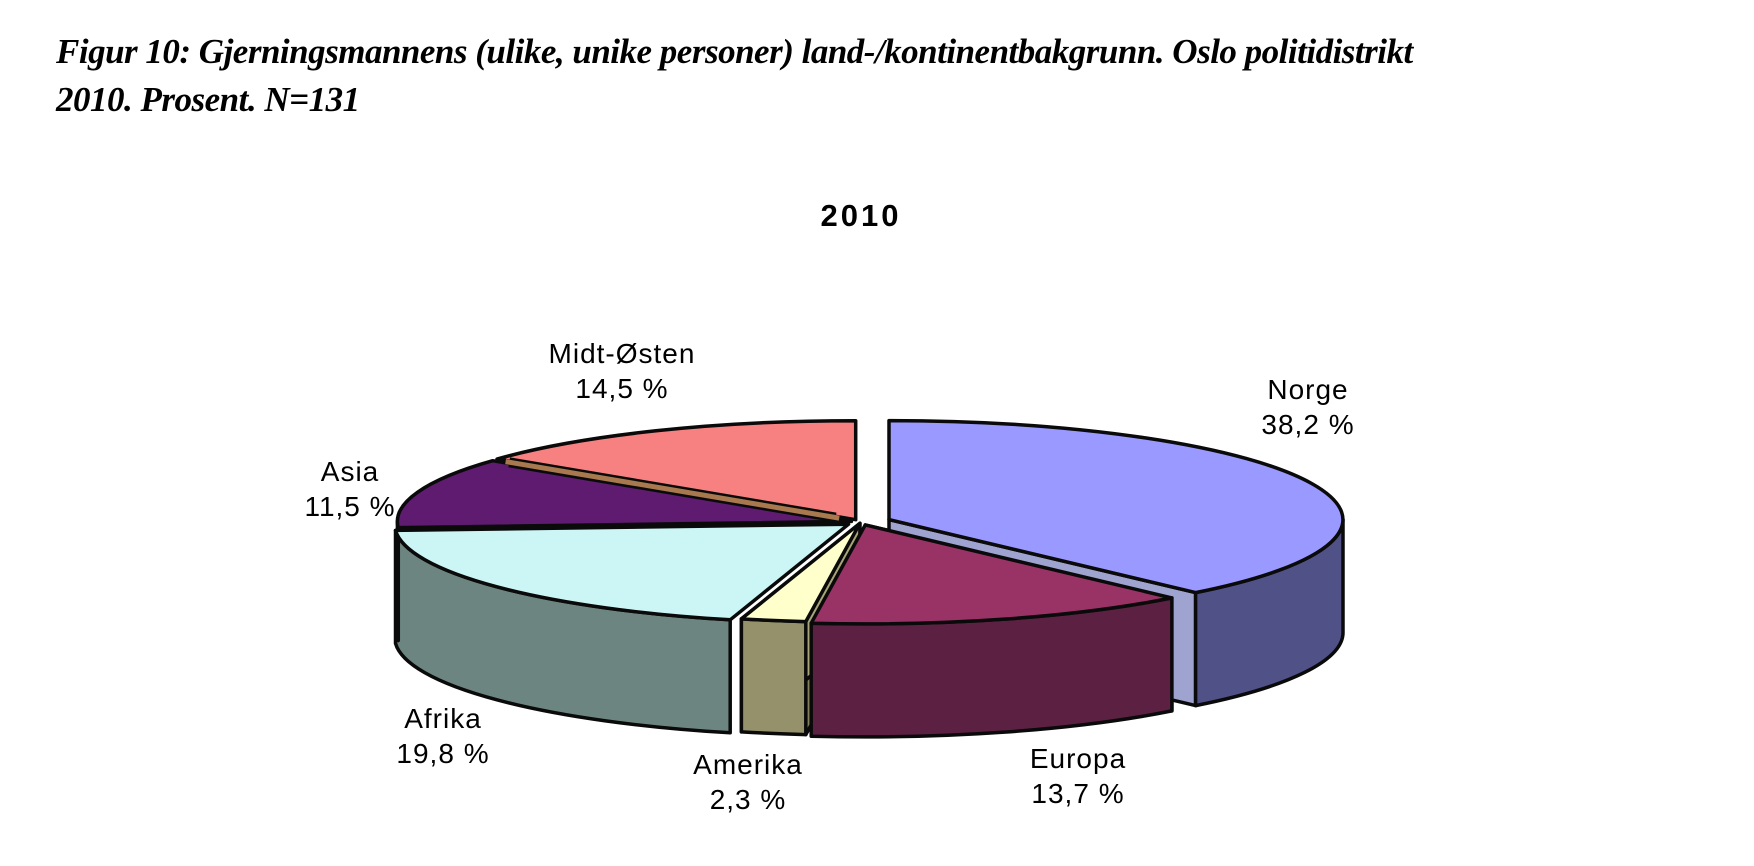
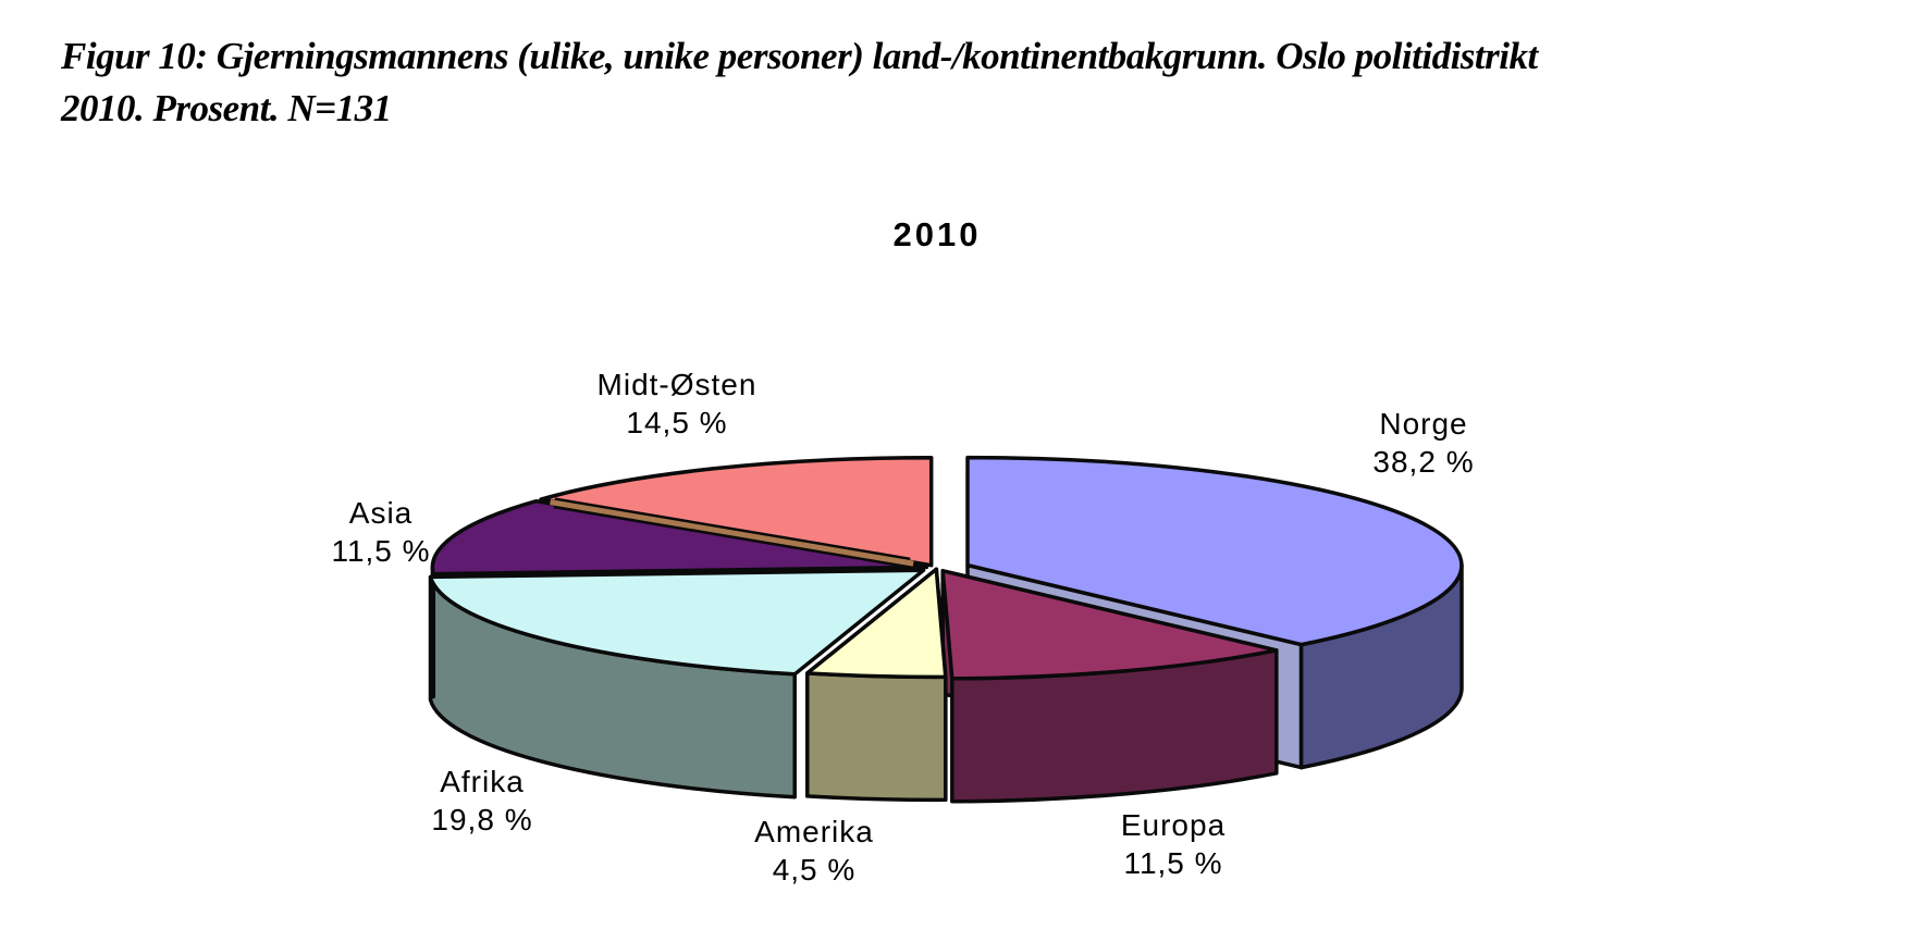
Europa: 13,7 -> 11,5
Amerika: 2,3 -> 4,5
